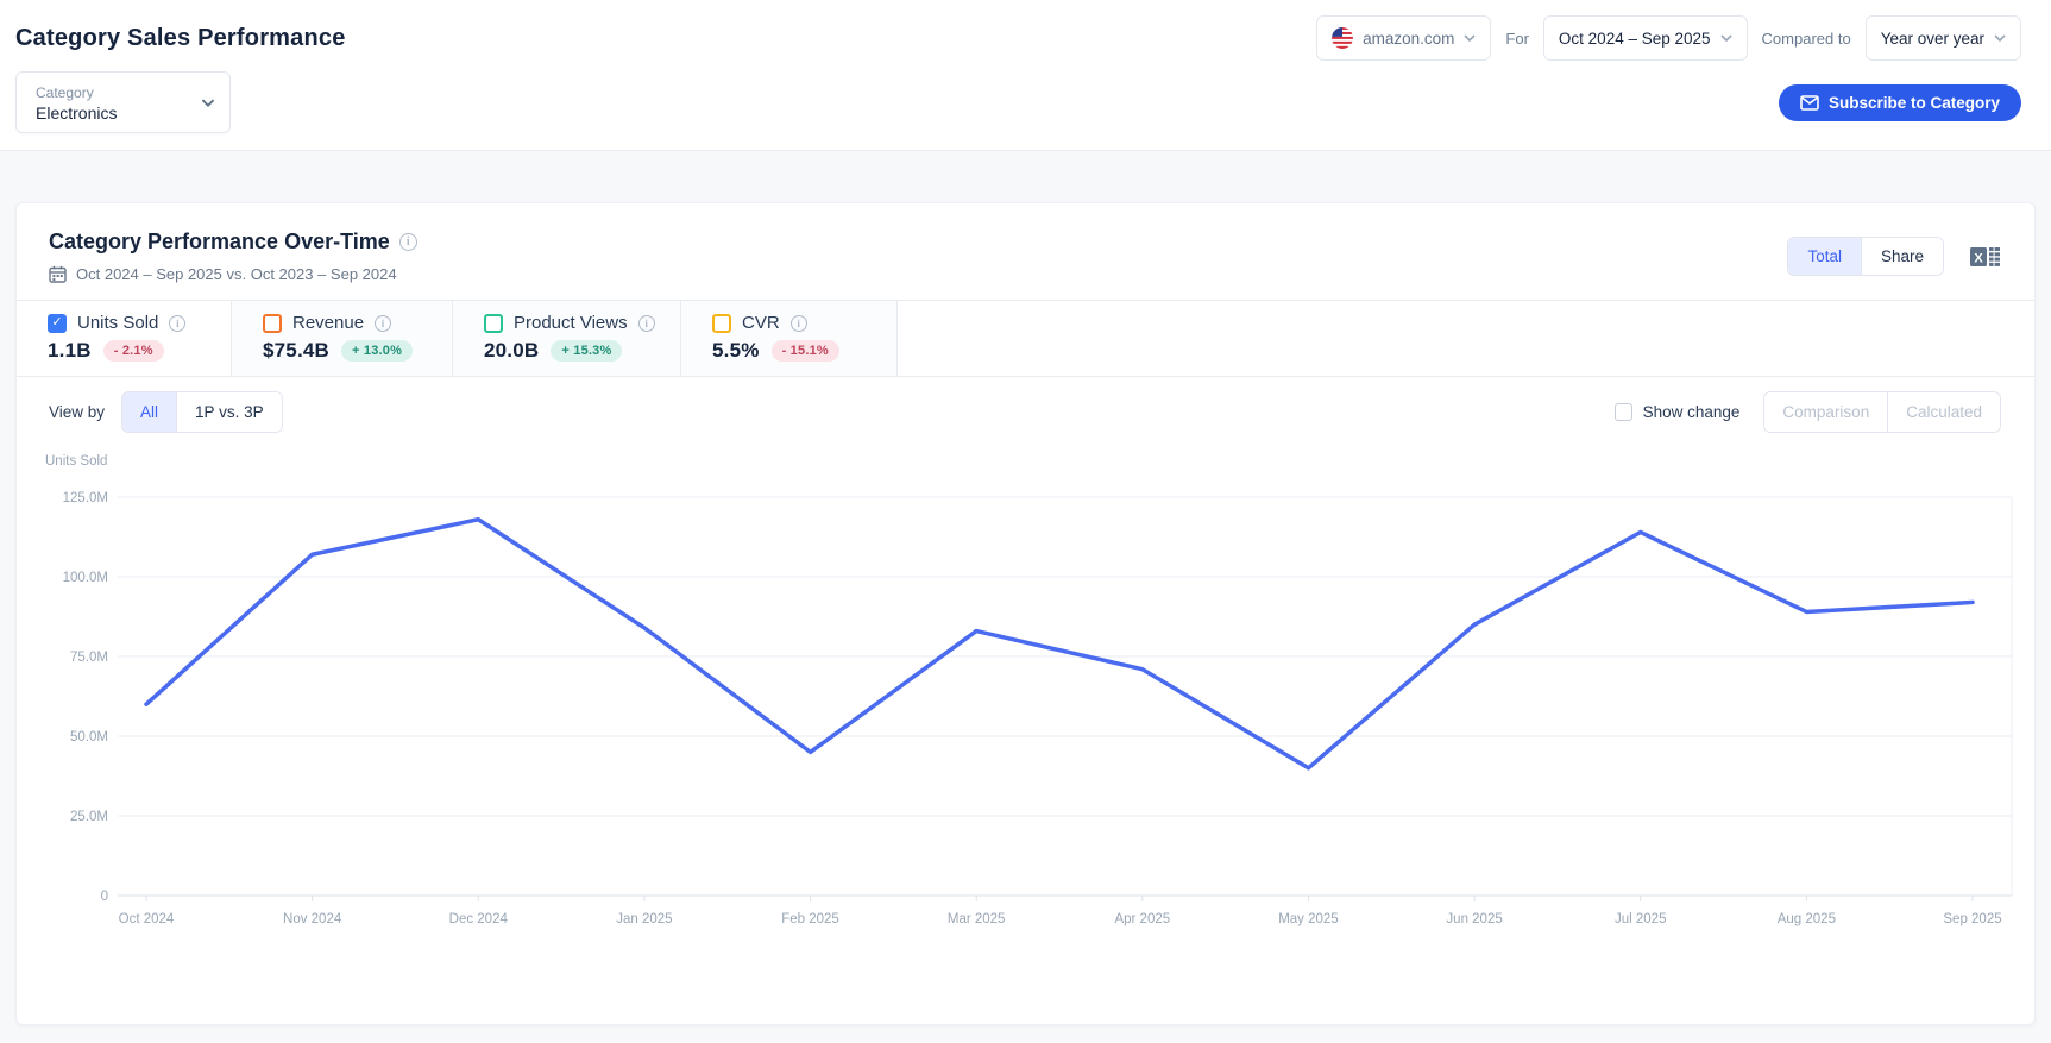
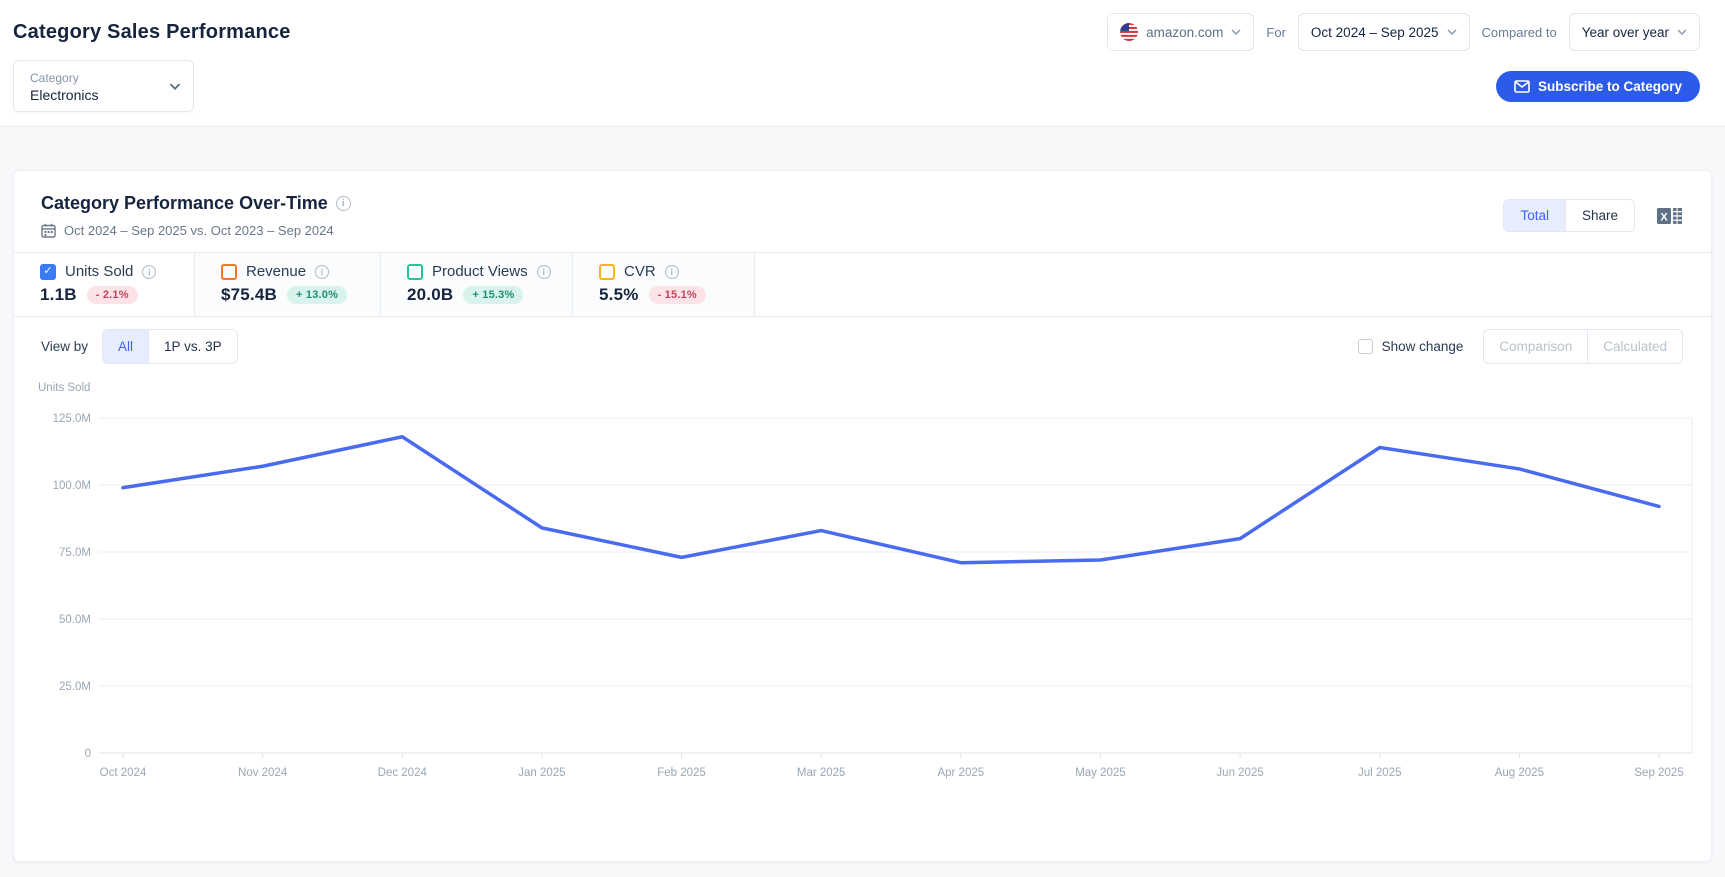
Oct 2024: 60M -> 99M
Feb 2025: 45M -> 73M
May 2025: 40M -> 72M
Jun 2025: 85M -> 80M
Aug 2025: 89M -> 106M
